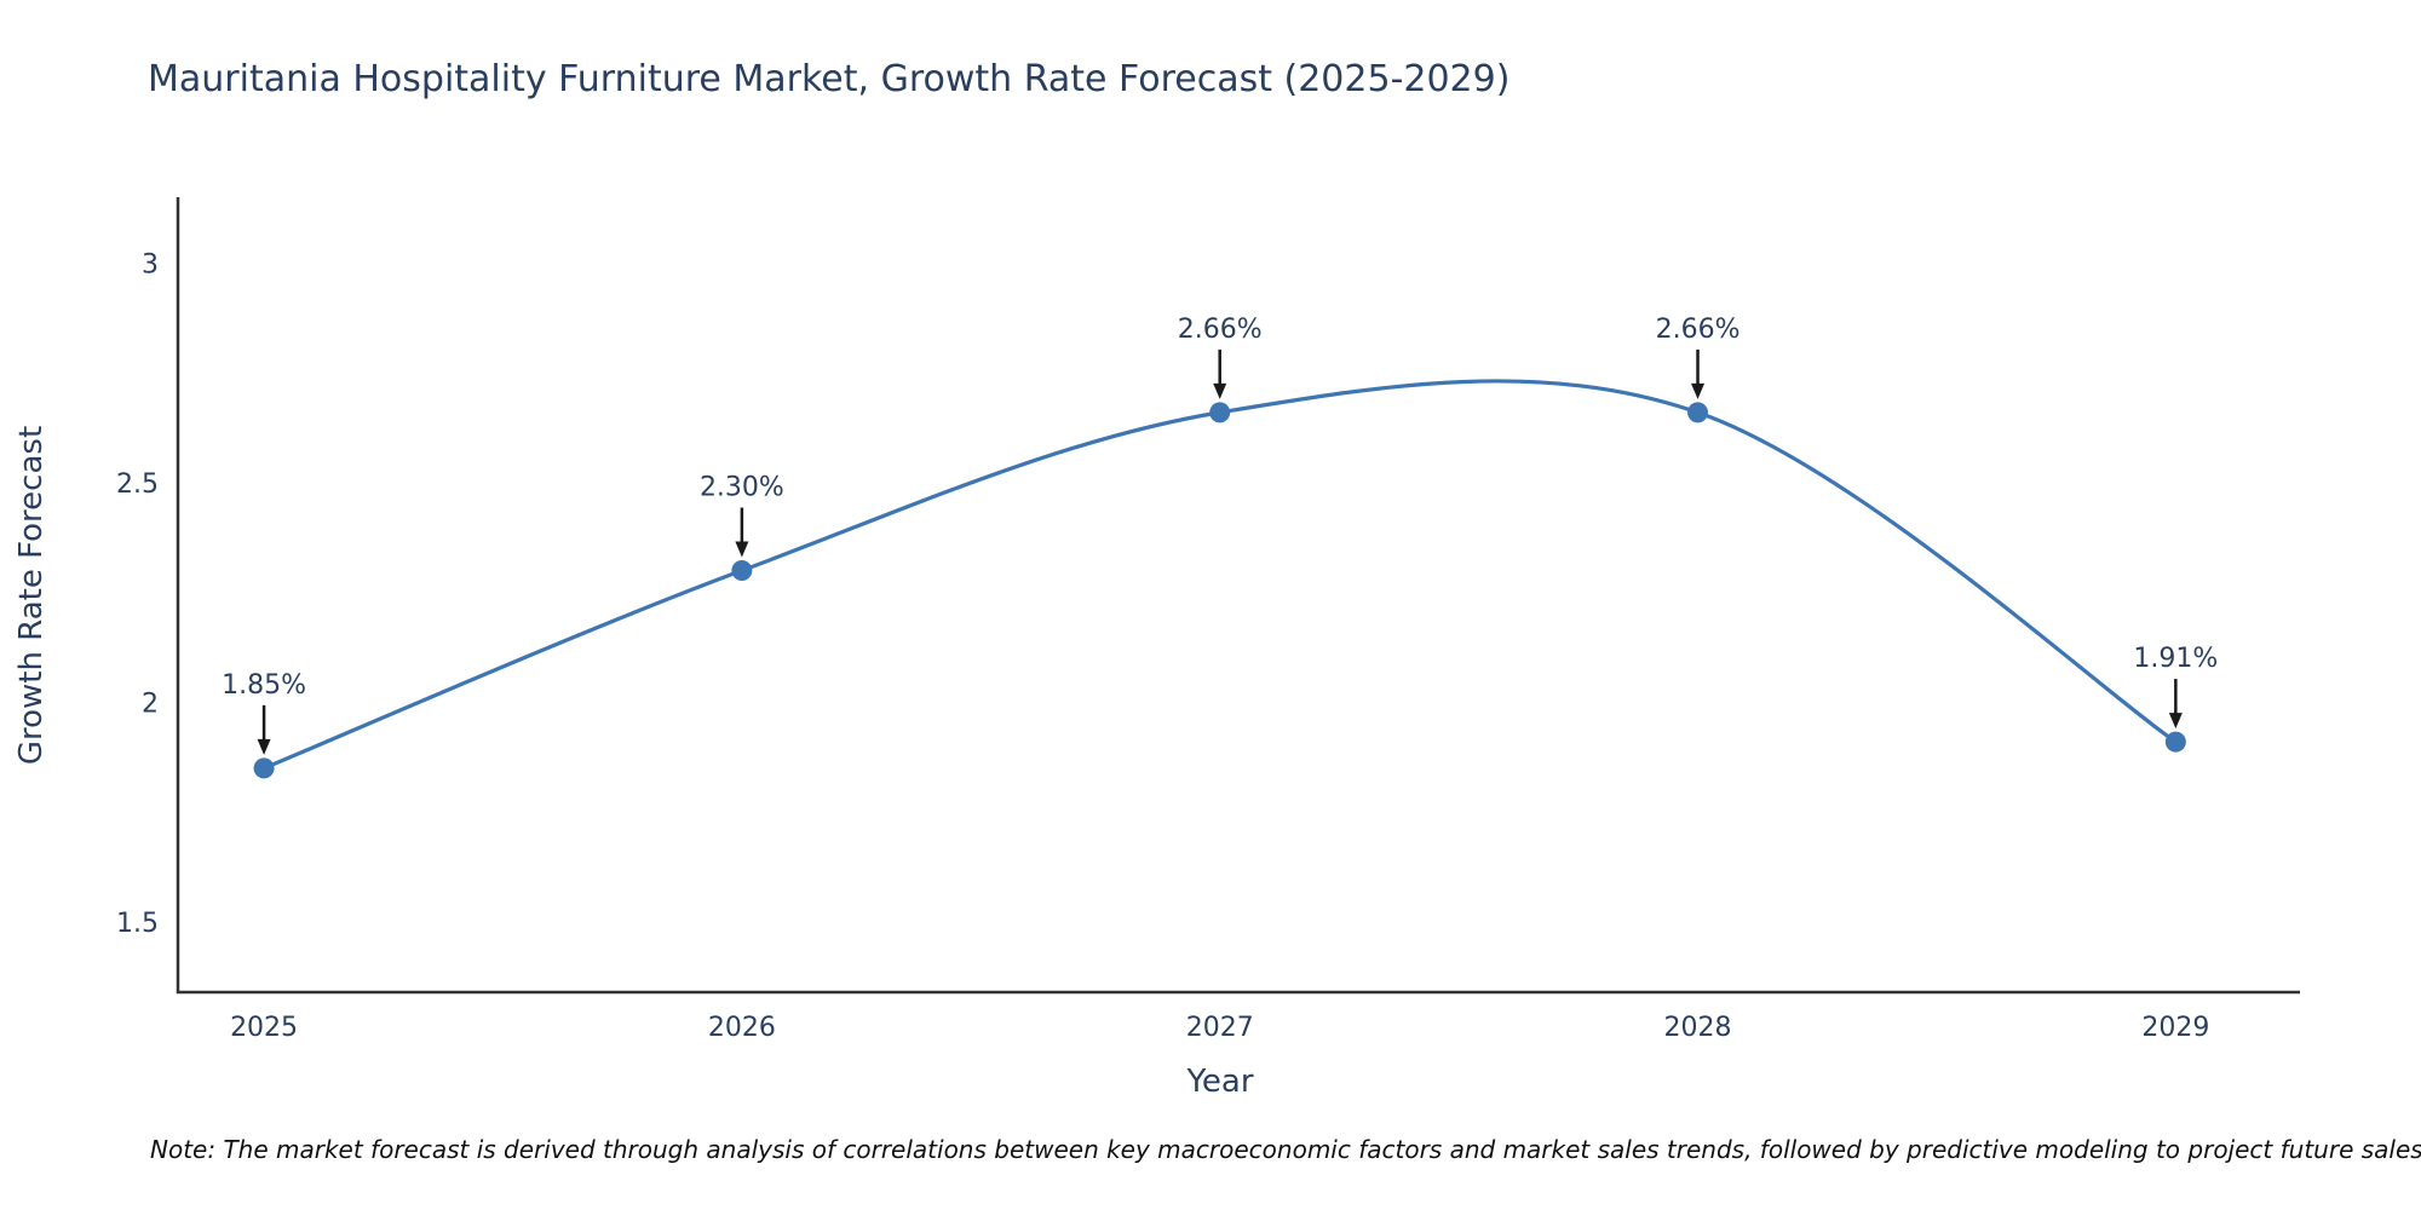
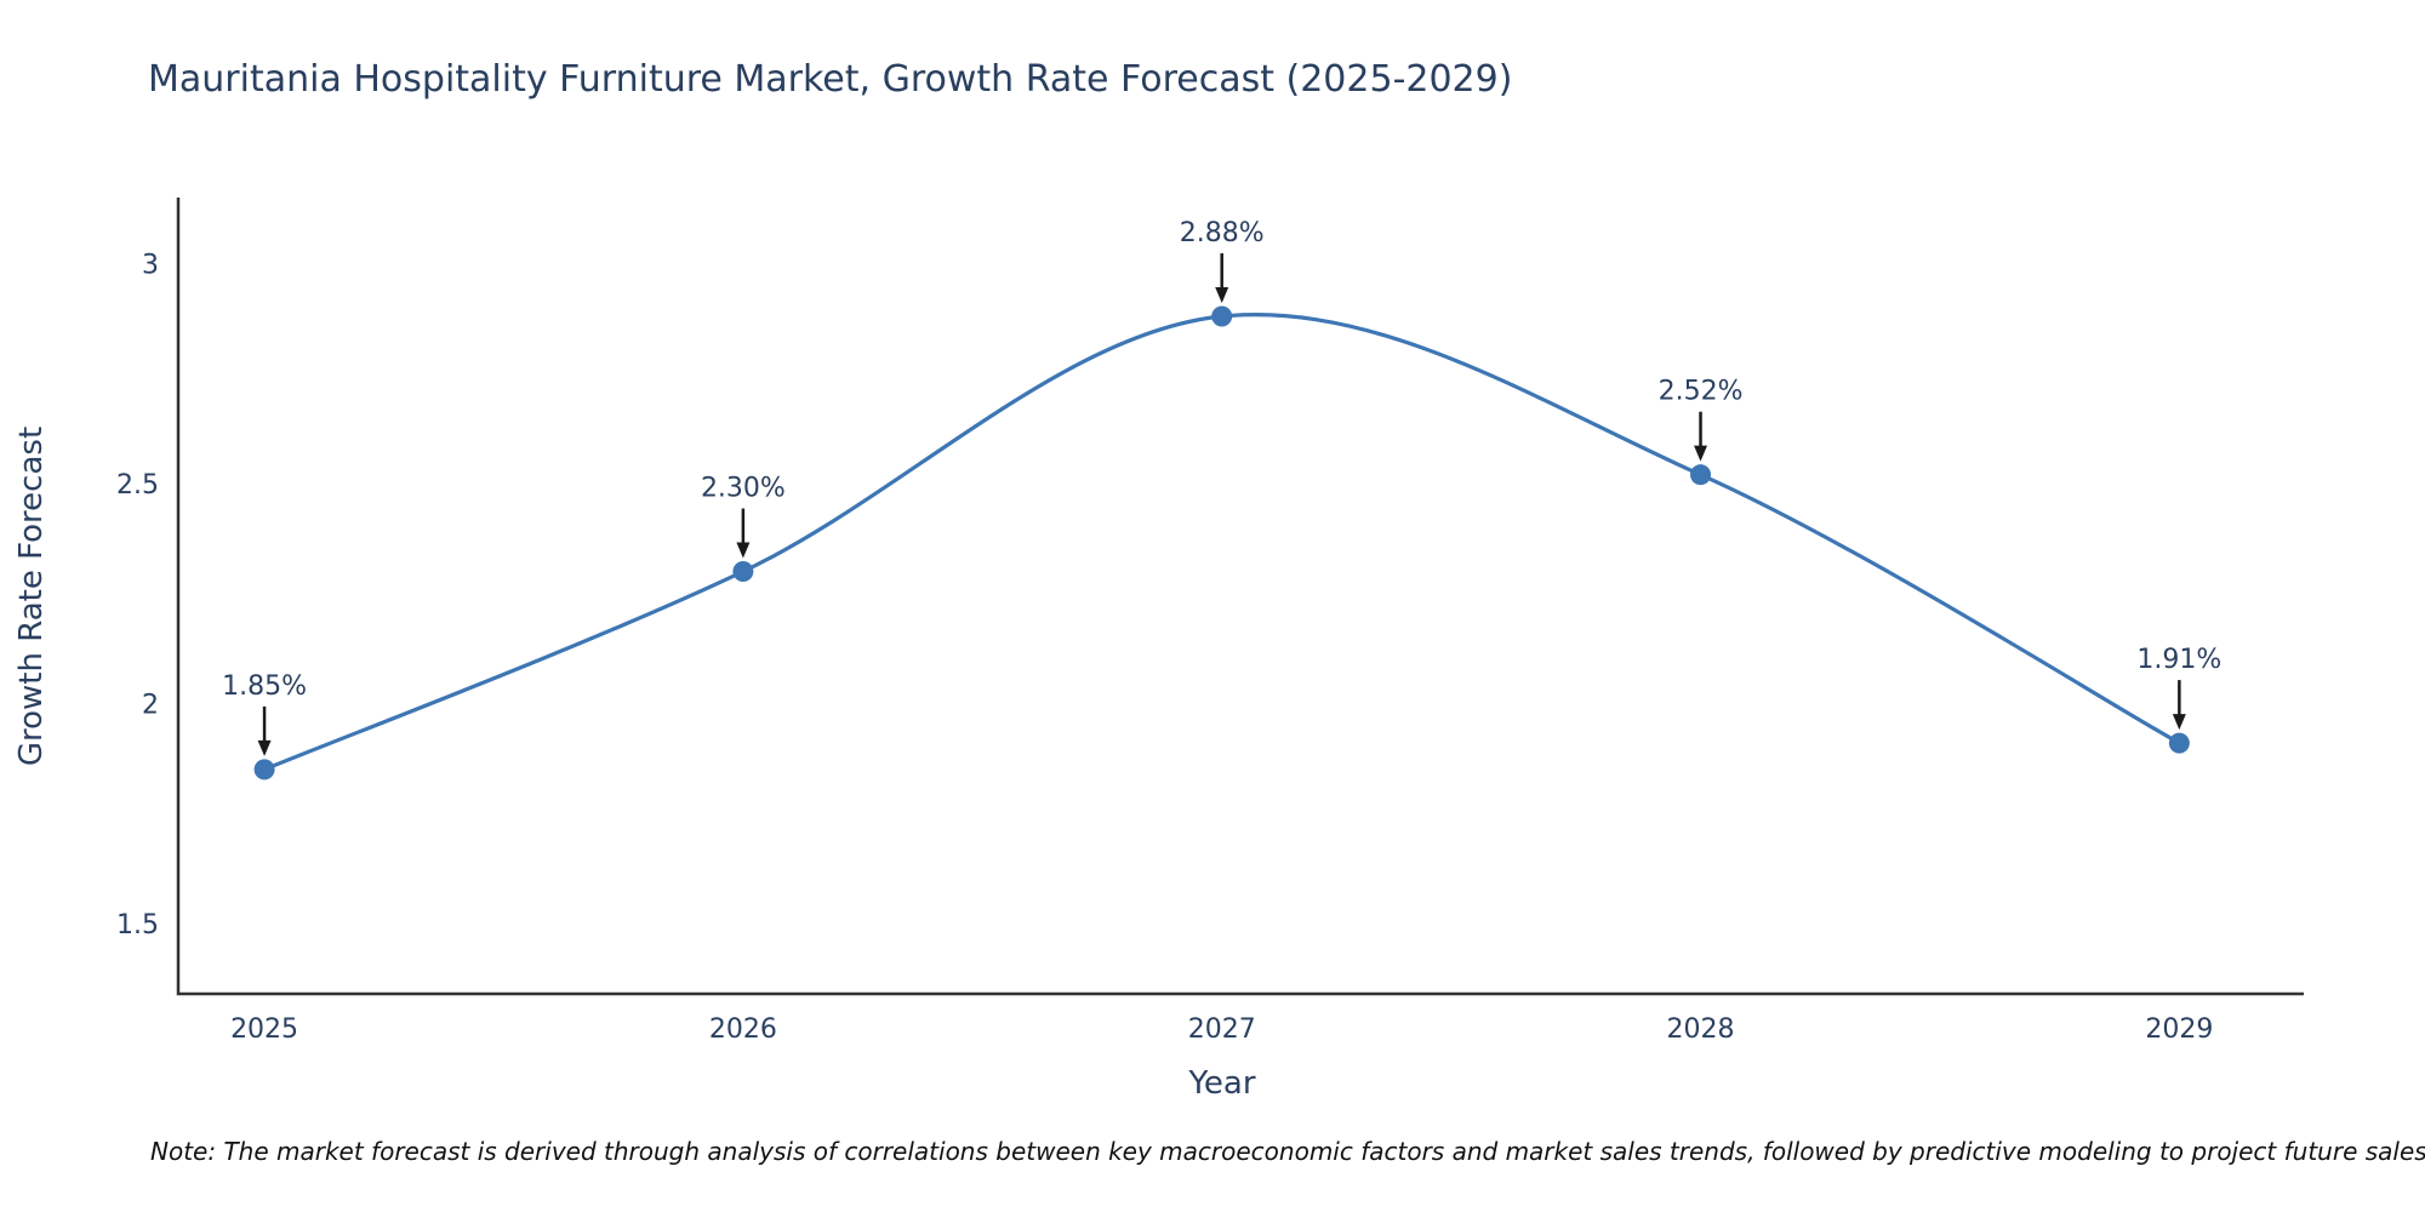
2027: 2.66% -> 2.88%
2028: 2.66% -> 2.52%
